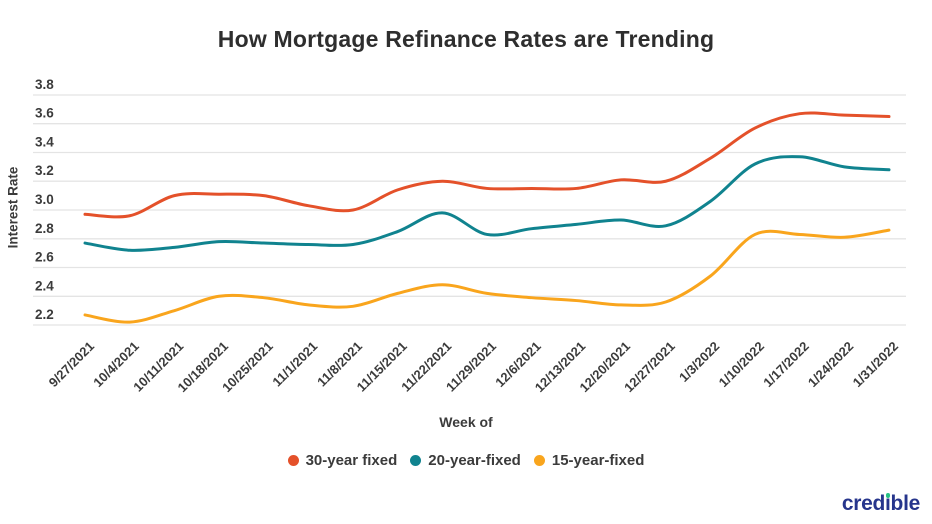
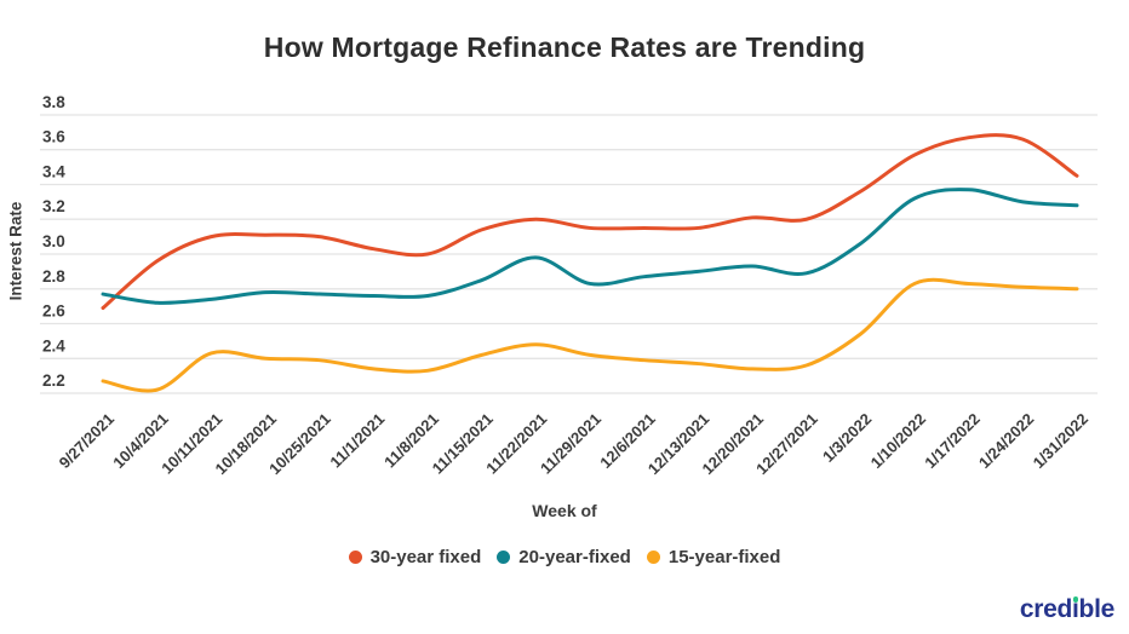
30-year fixed/9/27/2021: 2.97 -> 2.69
15-year-fixed/10/11/2021: 2.30 -> 2.43
30-year fixed/1/31/2022: 3.65 -> 3.45
15-year-fixed/1/31/2022: 2.86 -> 2.80
